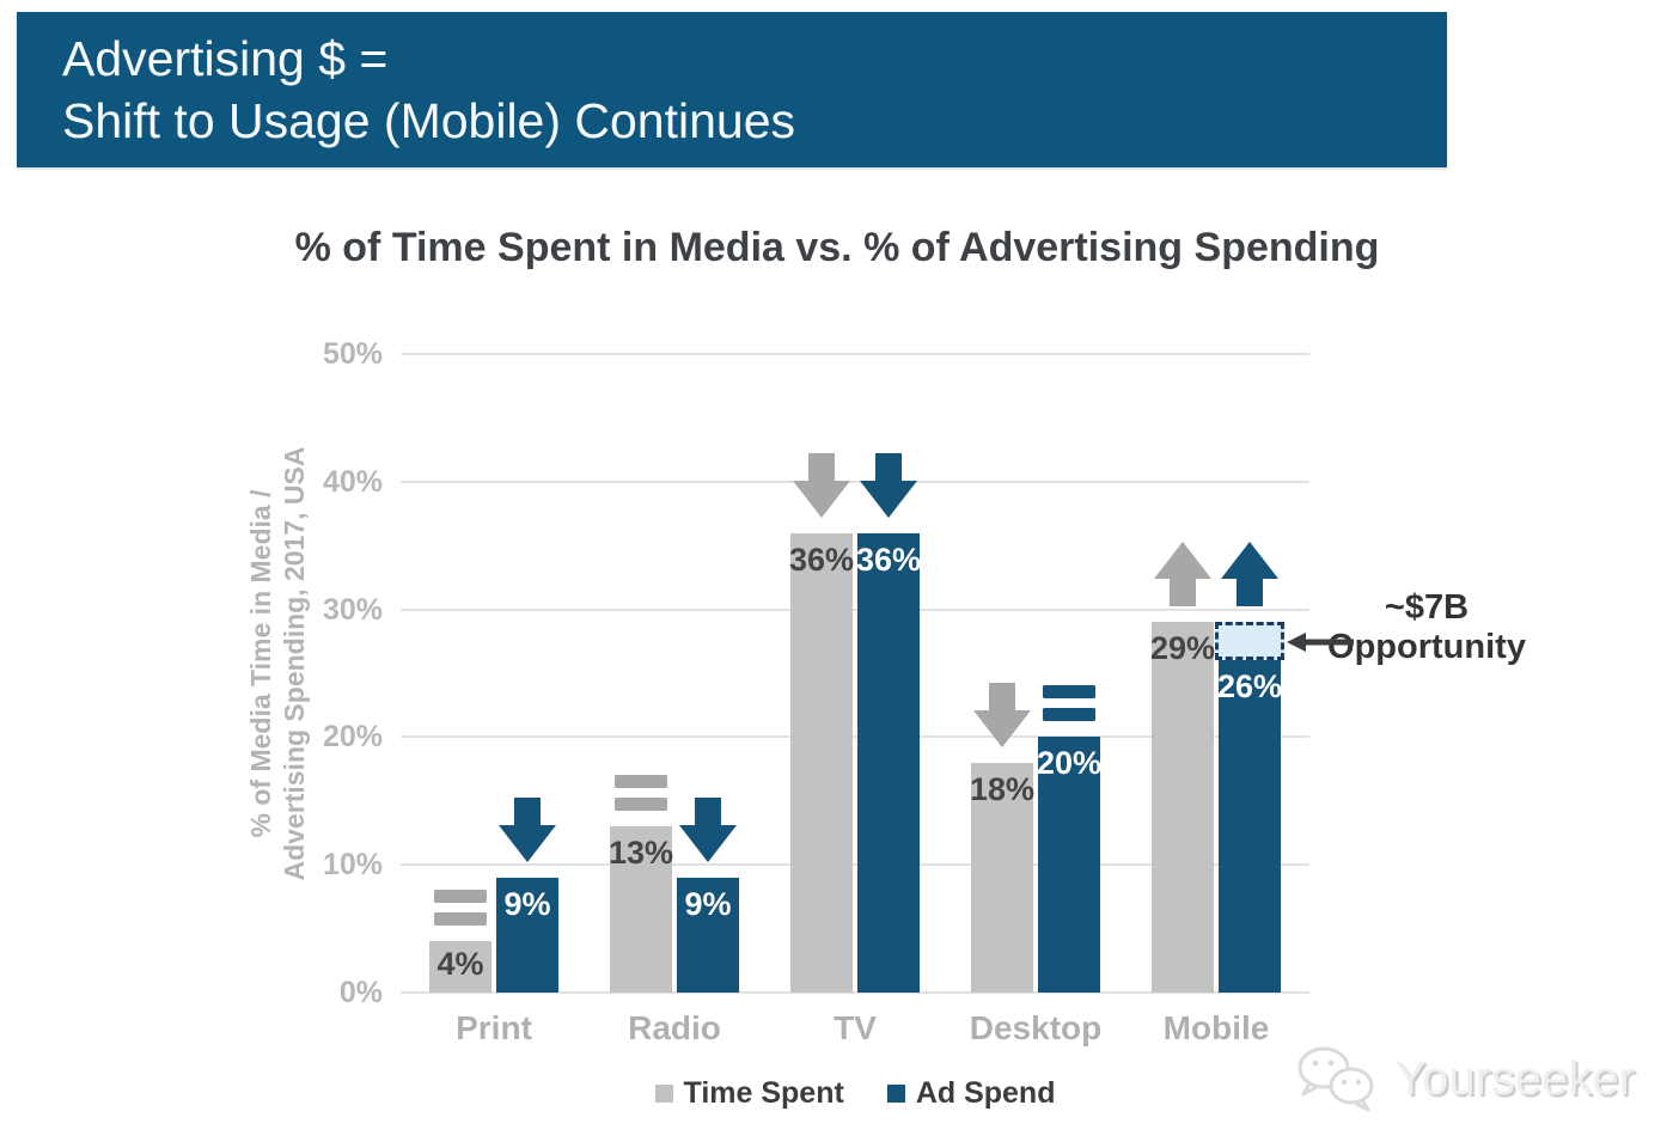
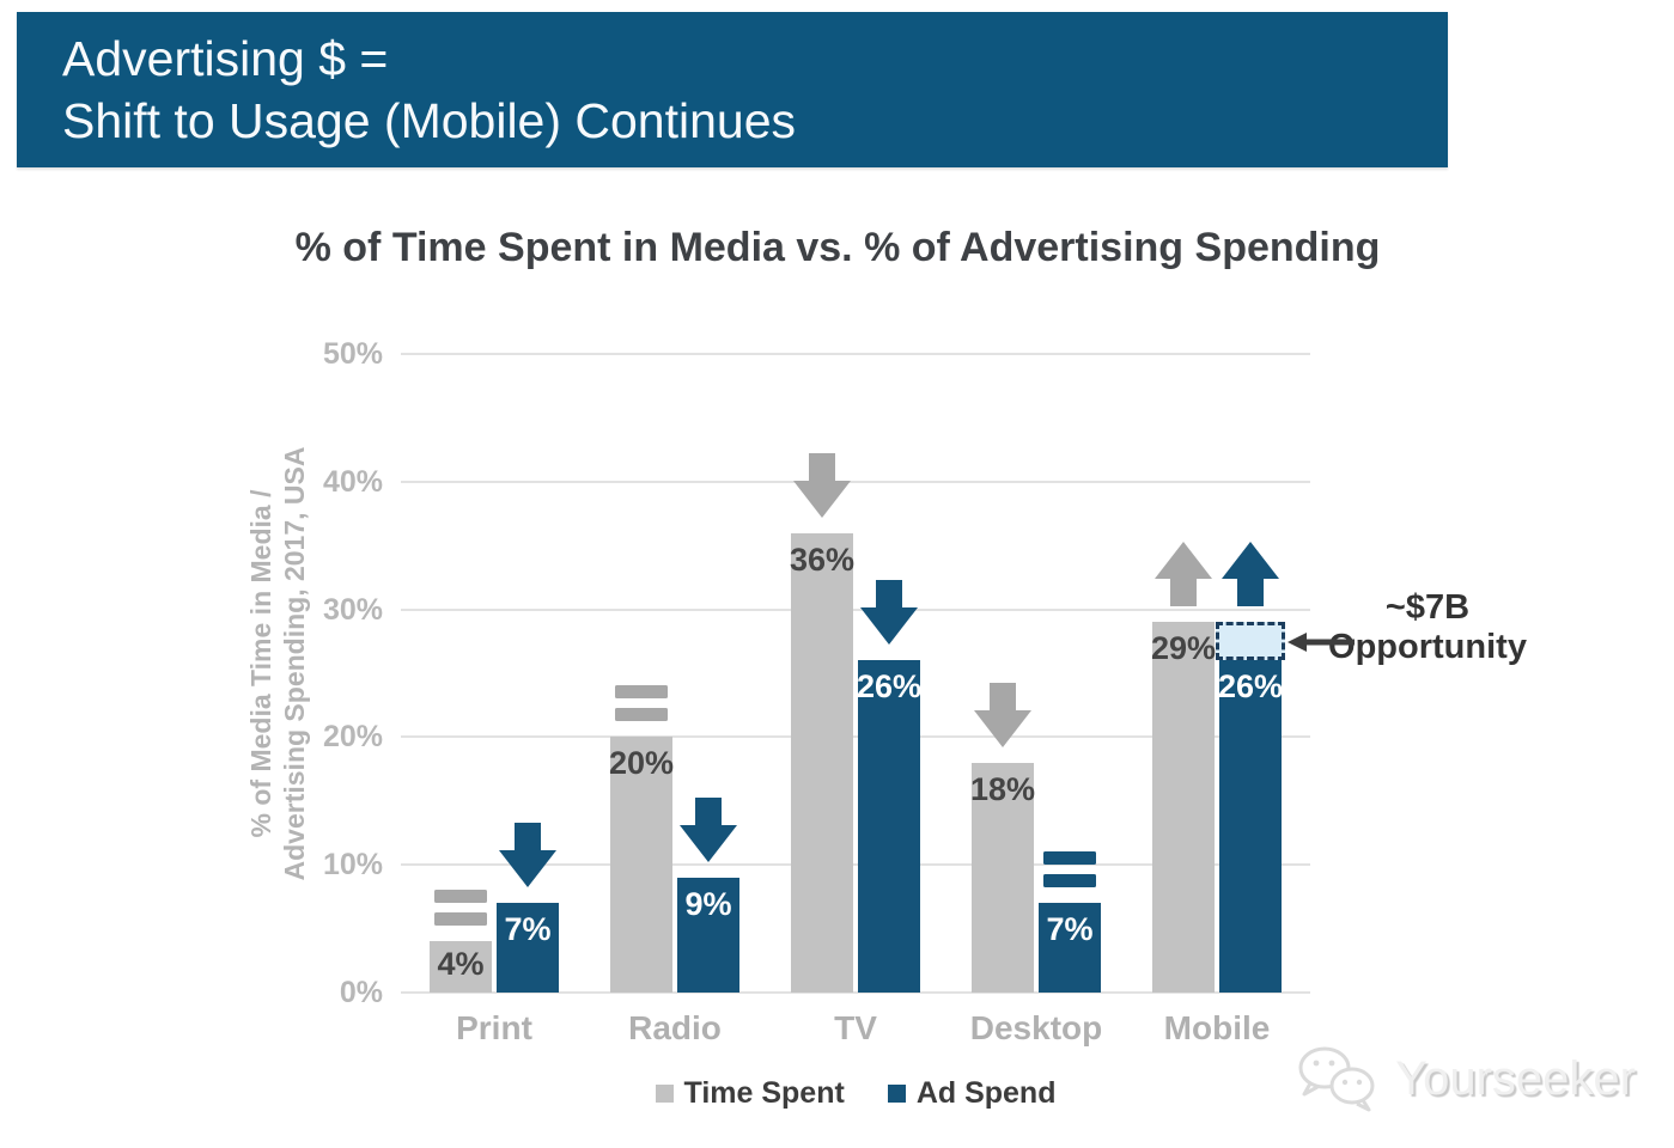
Ad Spend/Print: 9% -> 7%
Time Spent/Radio: 13% -> 20%
Ad Spend/TV: 36% -> 26%
Ad Spend/Desktop: 20% -> 7%
